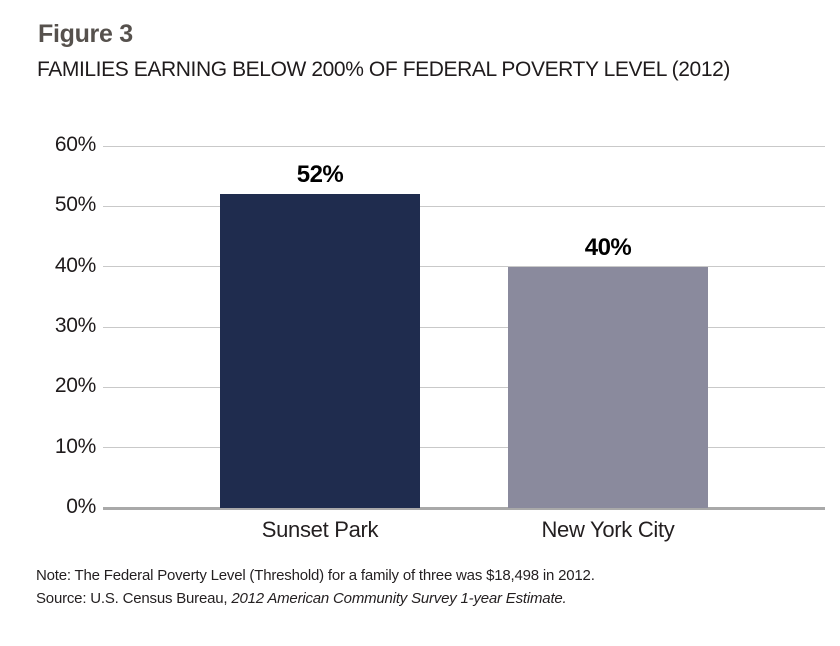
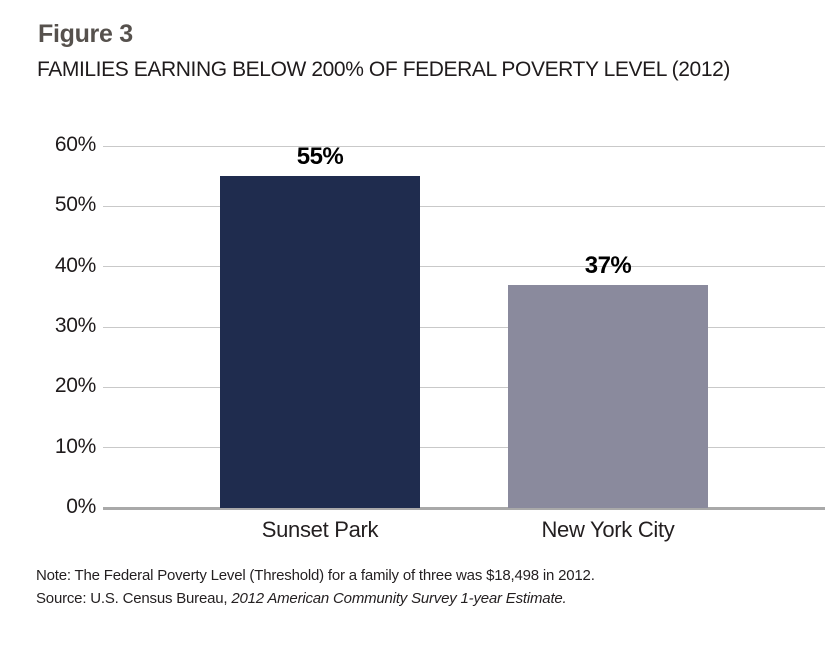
Sunset Park: 52% -> 55%
New York City: 40% -> 37%
